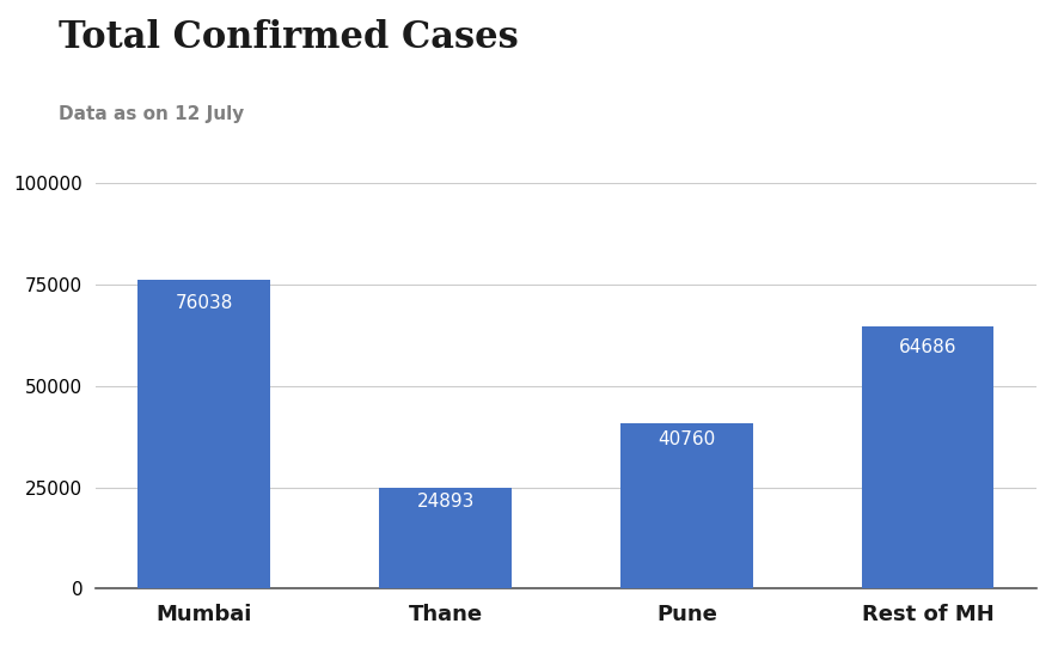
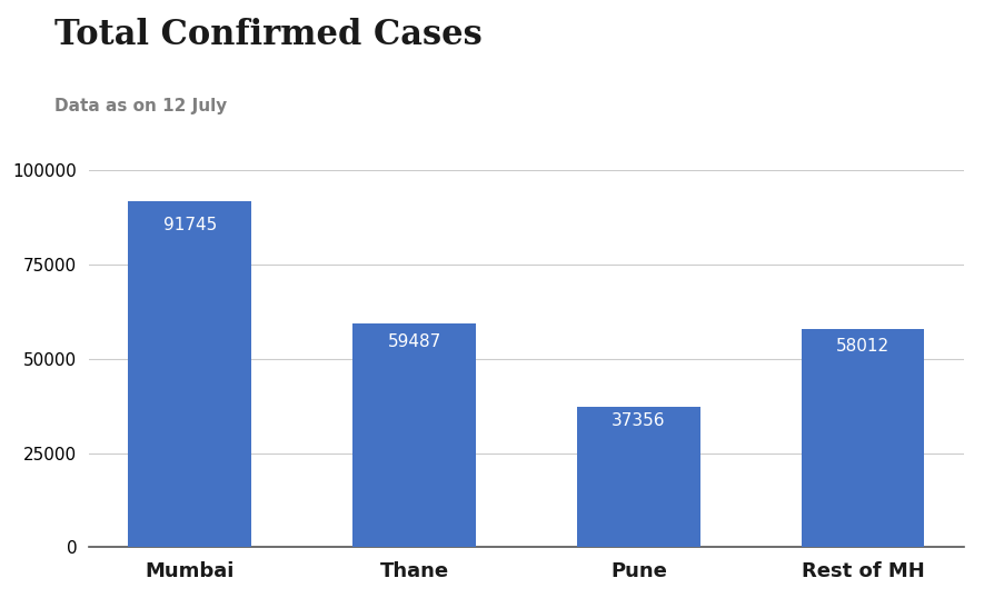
Mumbai: 76038 -> 91745
Thane: 24893 -> 59487
Pune: 40760 -> 37356
Rest of MH: 64686 -> 58012
